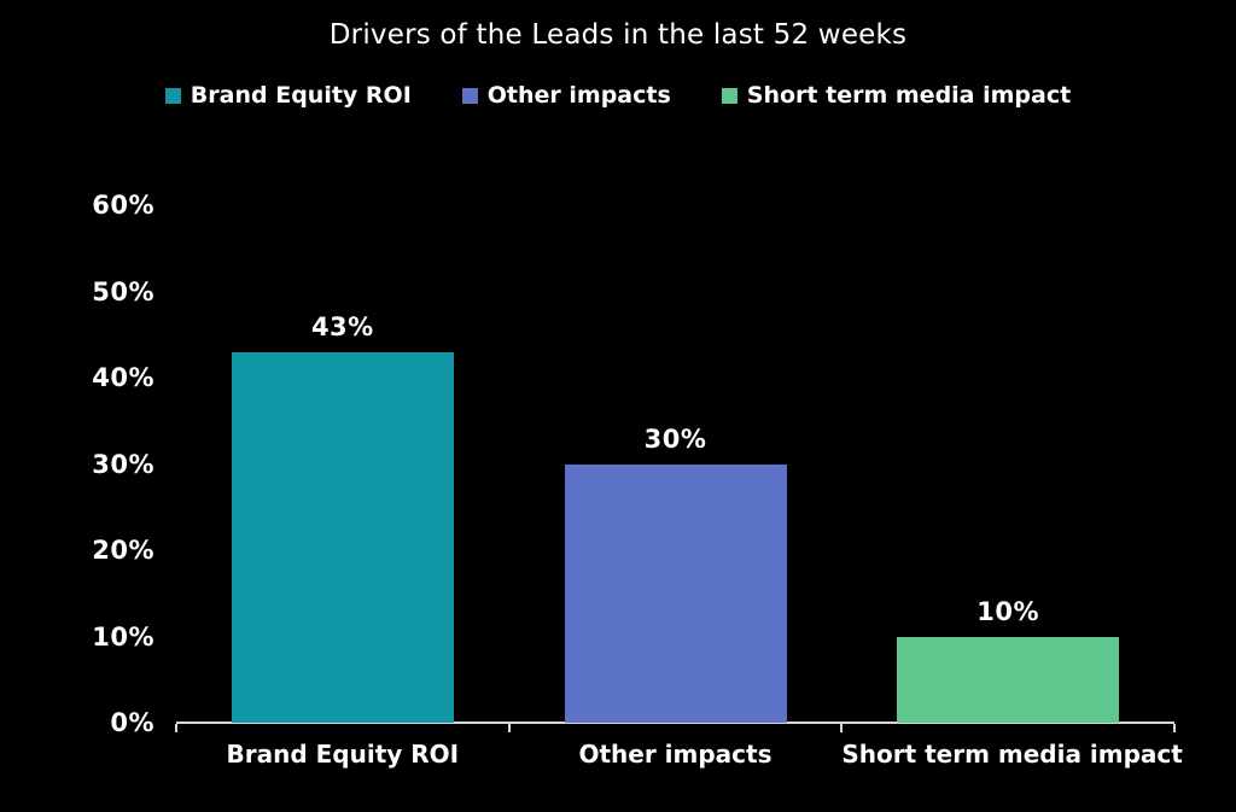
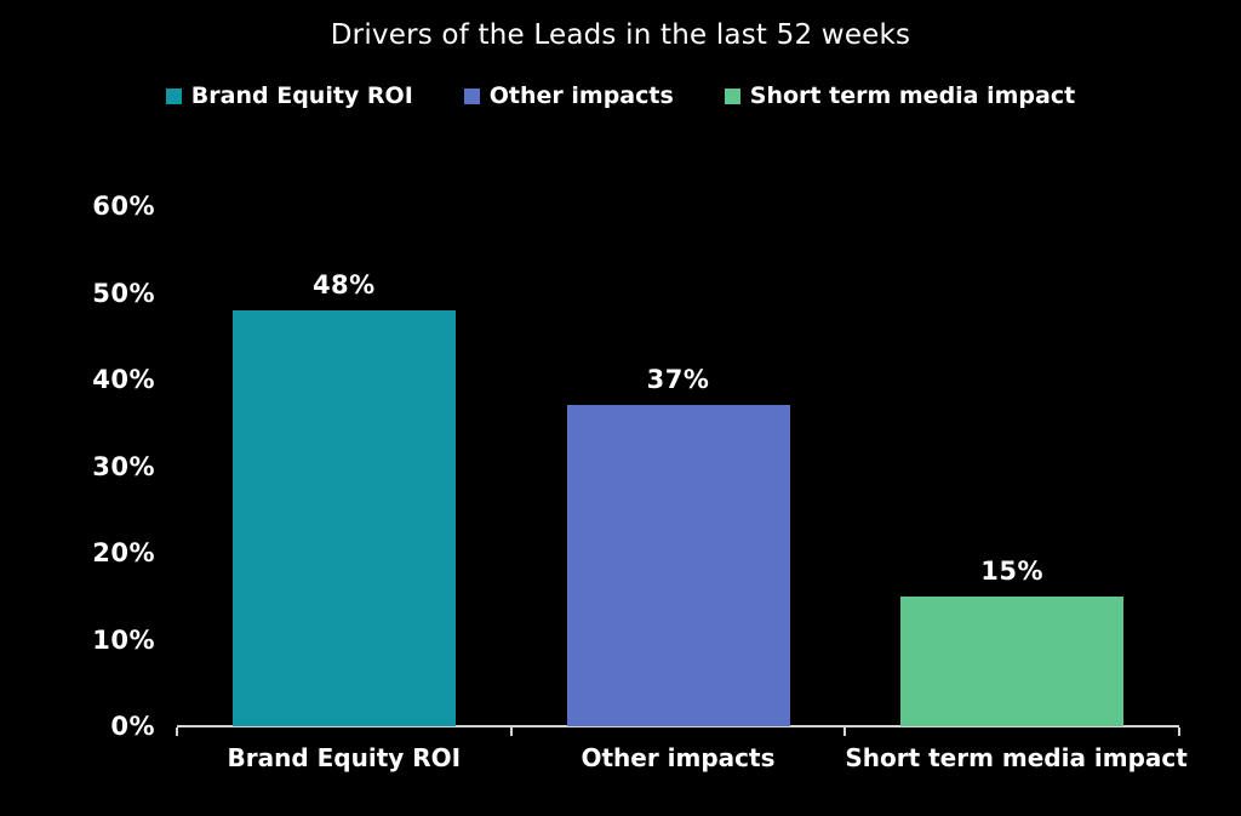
Brand Equity ROI: 43% -> 48%
Other impacts: 30% -> 37%
Short term media impact: 10% -> 15%
